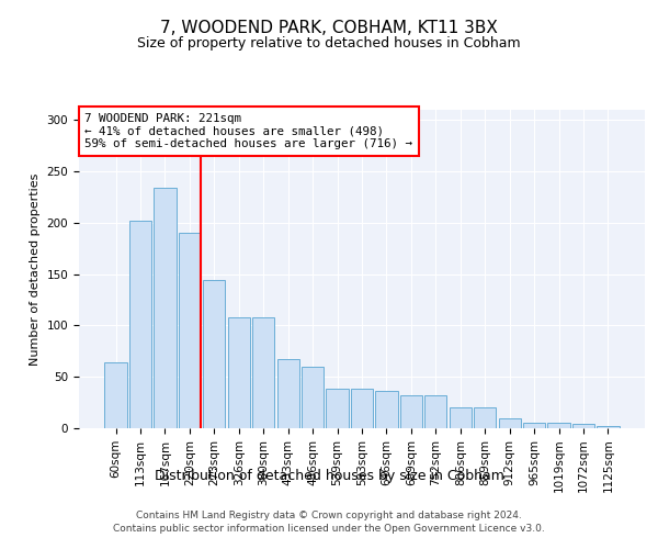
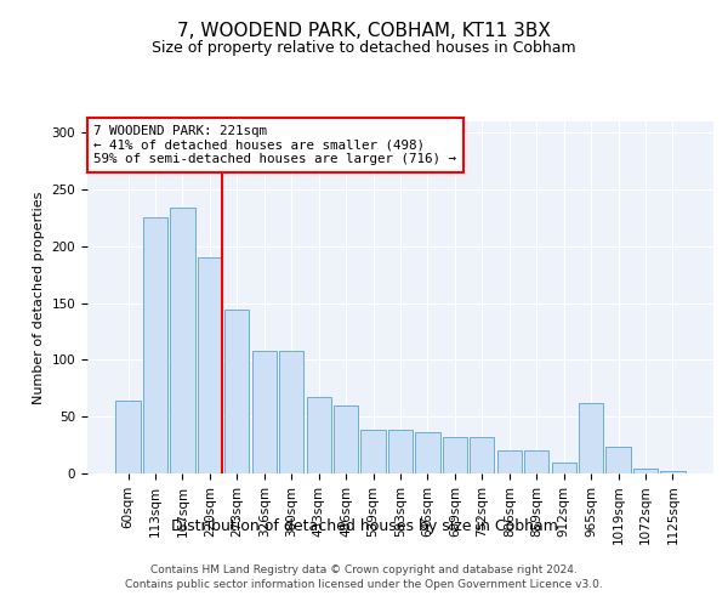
113sqm: 202 -> 226
965sqm: 5 -> 62
1019sqm: 5 -> 24
